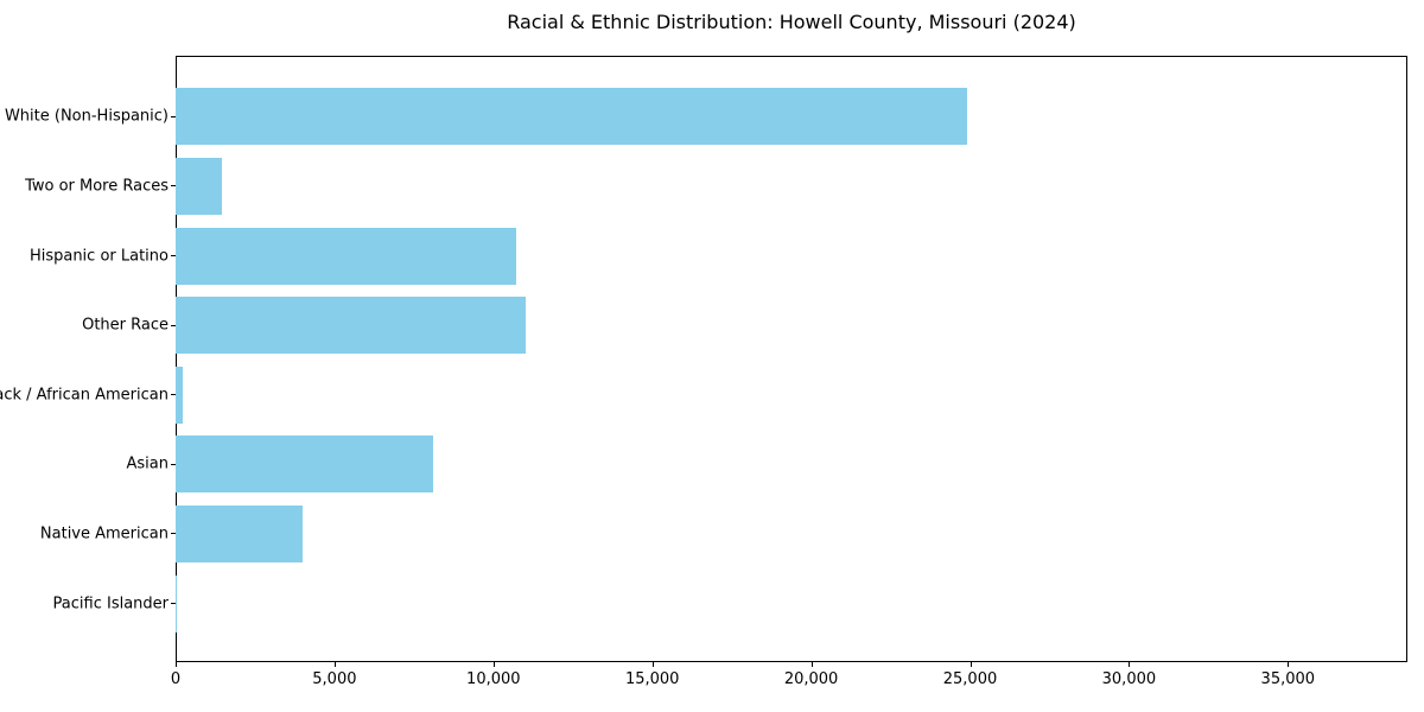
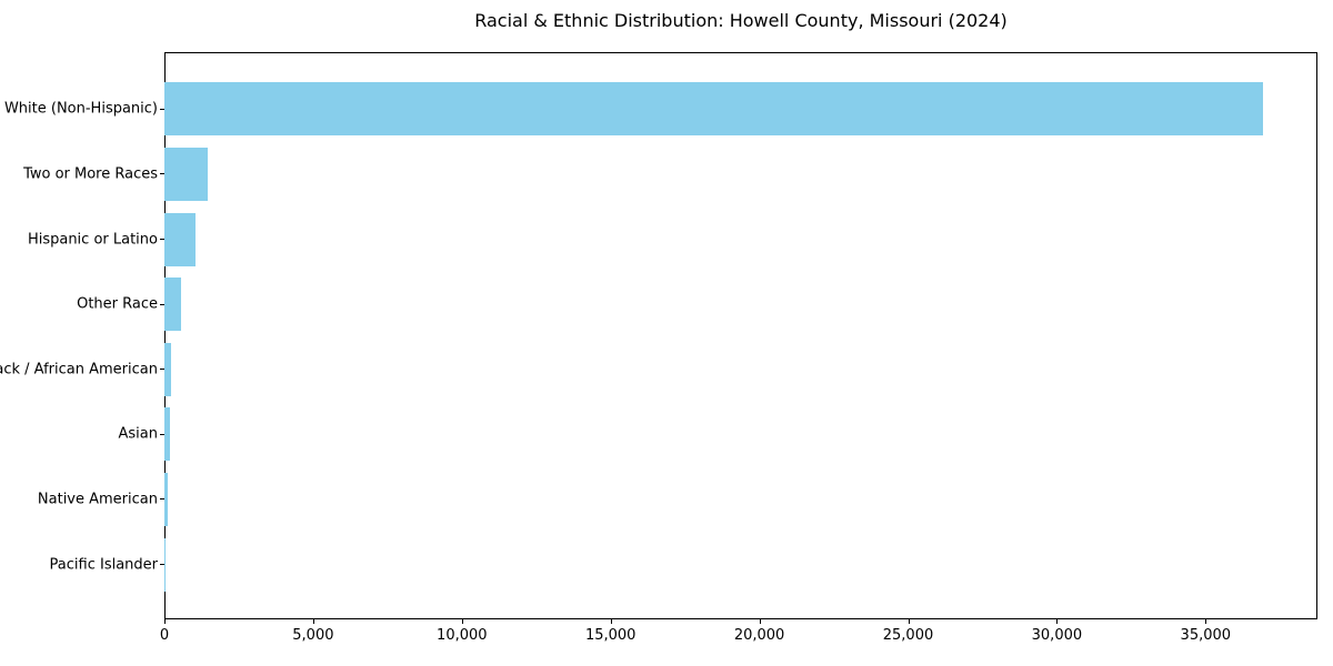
White (Non-Hispanic): 24900 -> 36900
Hispanic or Latino: 10700 -> 1100
Other Race: 11000 -> 600
Asian: 8100 -> 200
Native American: 4000 -> 100
